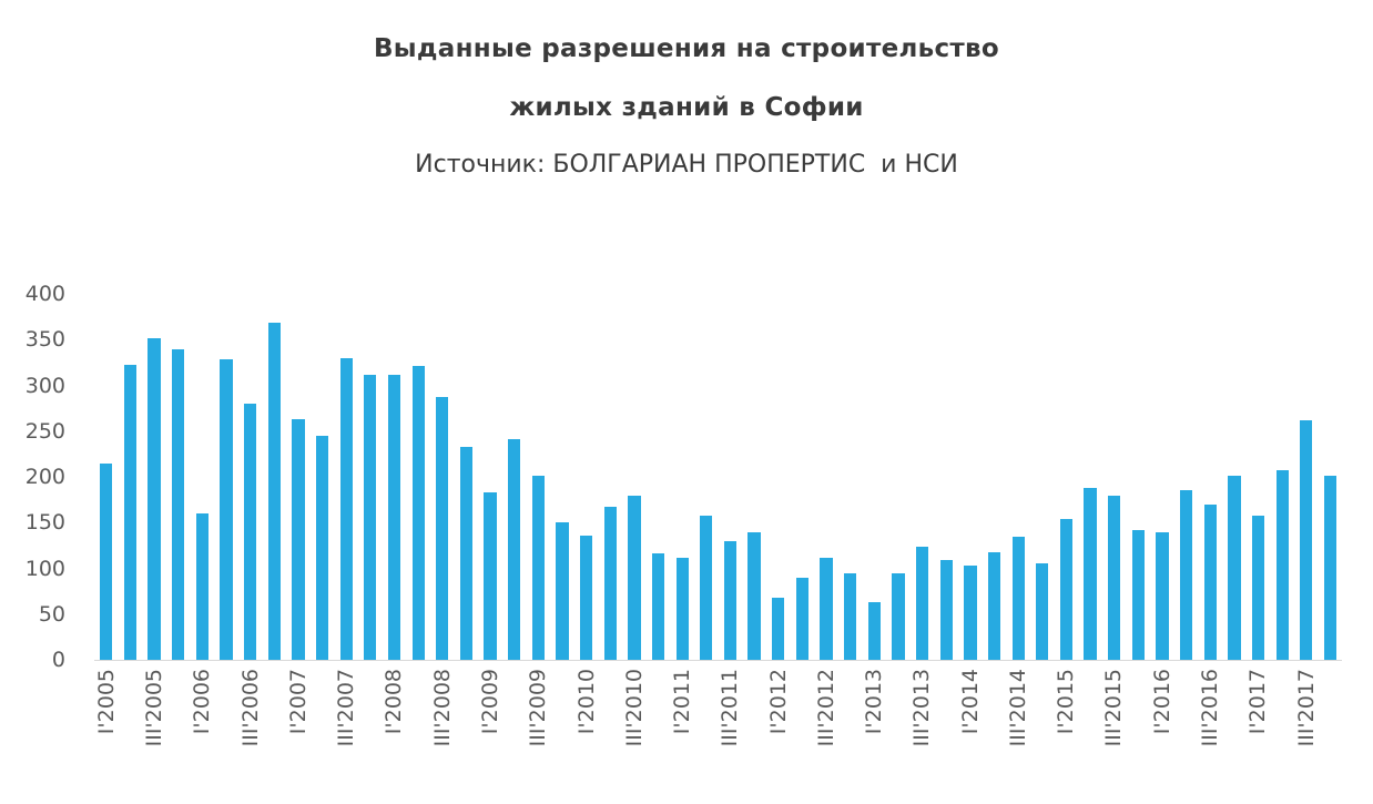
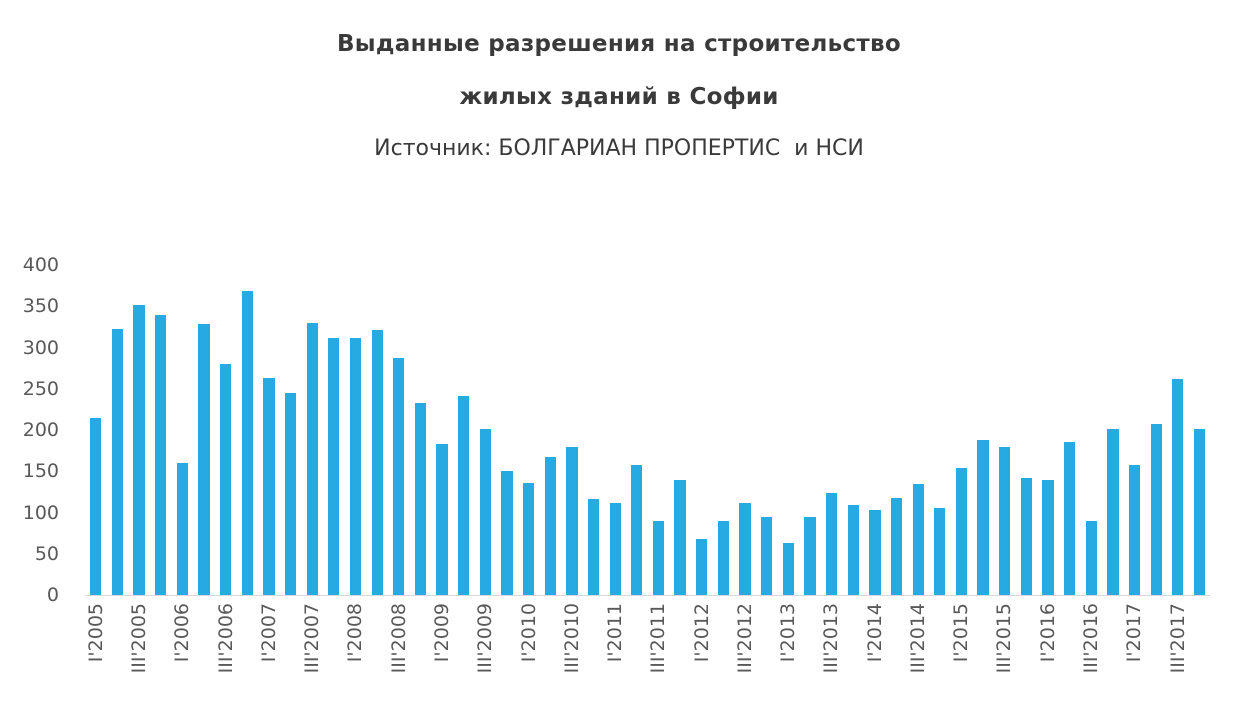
III'2011: 130 -> 90
III'2016: 170 -> 90
